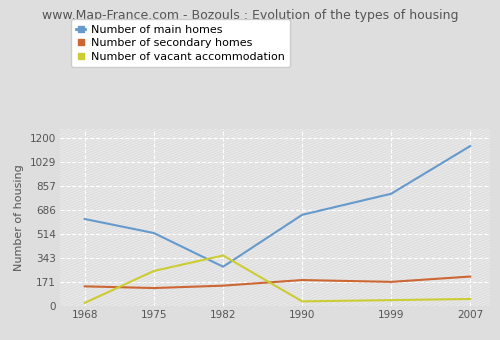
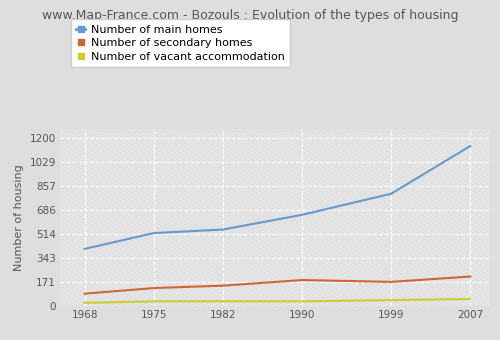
Number of main homes/1968: 620 -> 410
Number of secondary homes/1968: 140 -> 90
Number of vacant accommodation/1975: 250 -> 30
Number of main homes/1982: 280 -> 540
Number of vacant accommodation/1982: 360 -> 30
